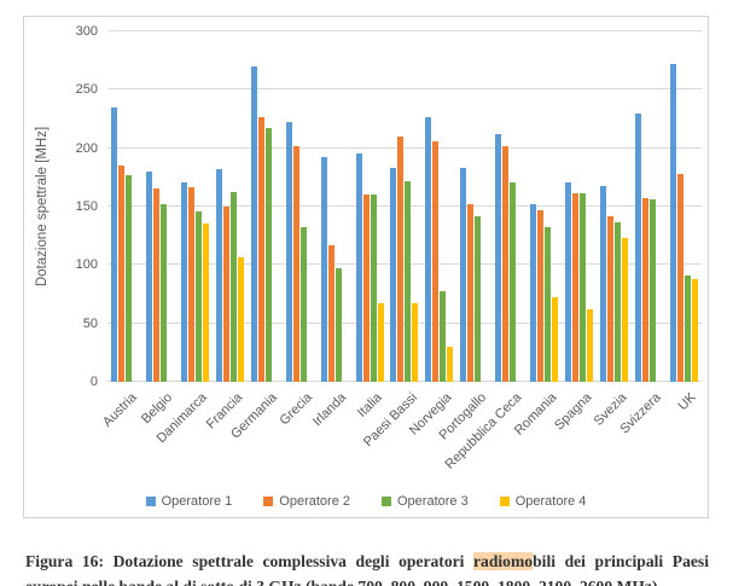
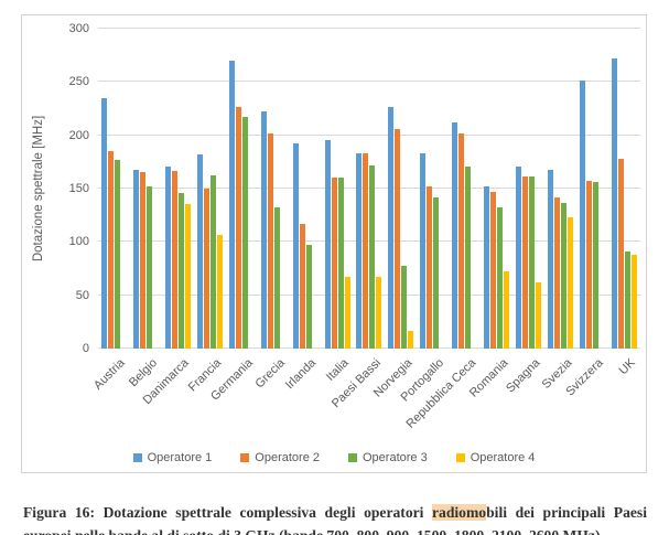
Operatore 1/Belgio: 180 -> 170
Operatore 2/Paesi Bassi: 210 -> 180
Operatore 4/Norvegia: 30 -> 20
Operatore 1/Svizzera: 230 -> 250
